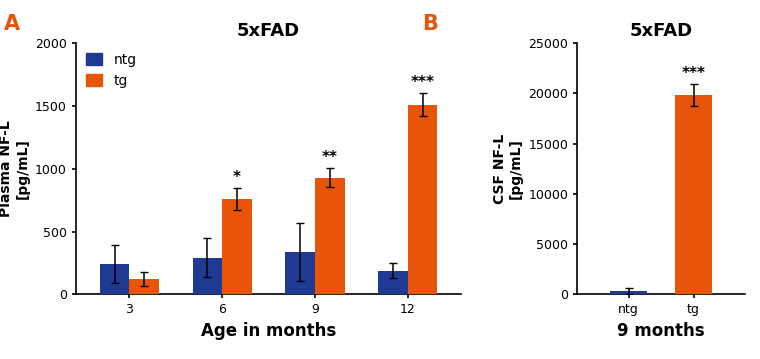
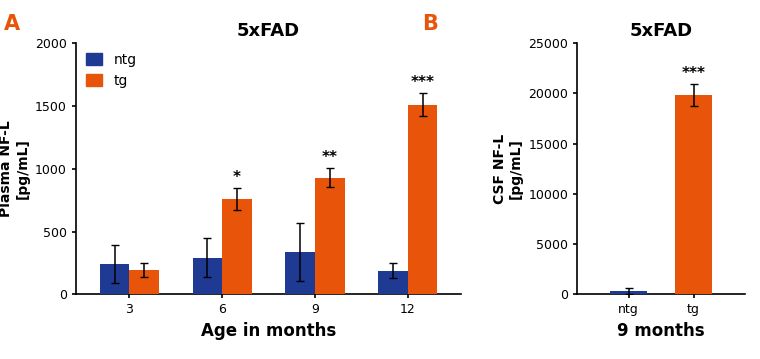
tg/3: 120 -> 200
